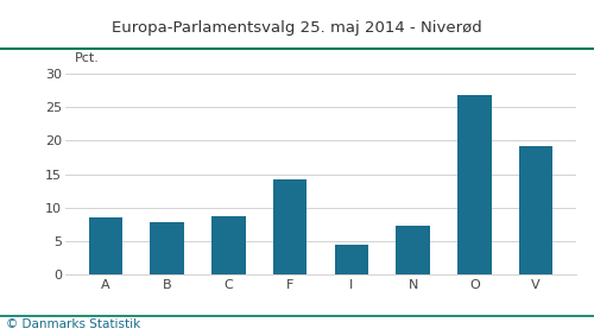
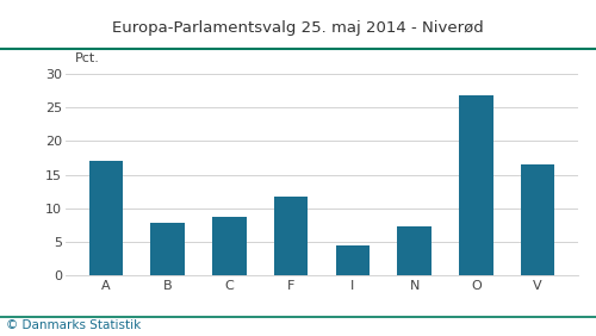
A: 8.6 -> 17.1
F: 14.2 -> 11.8
V: 19.2 -> 16.5
